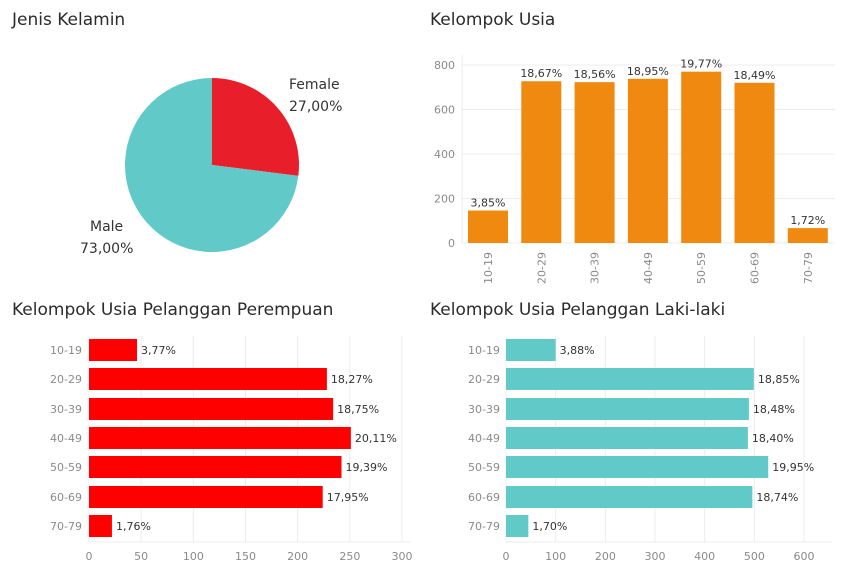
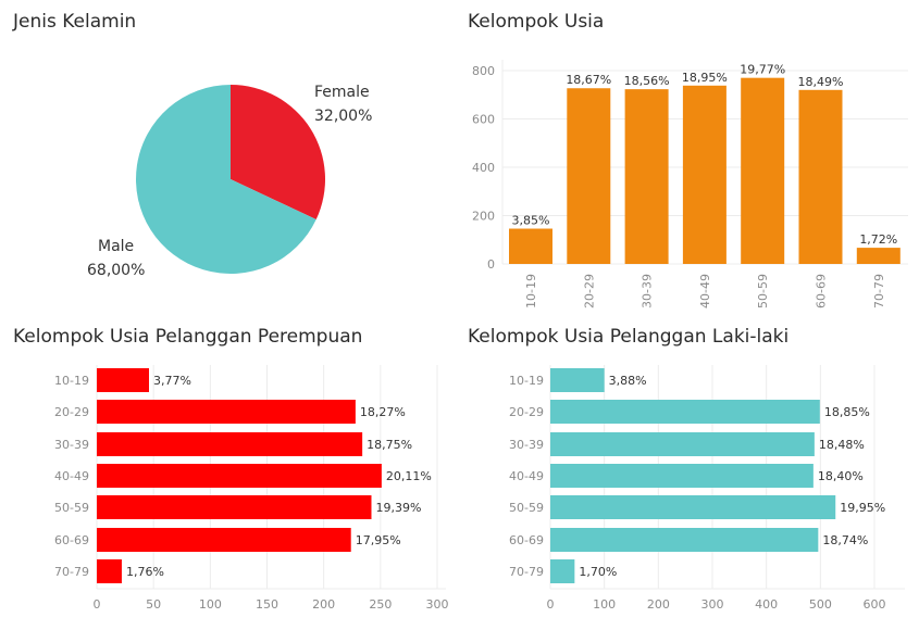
Jenis Kelamin/Female: 27,00% -> 32,00%
Jenis Kelamin/Male: 73,00% -> 68,00%
